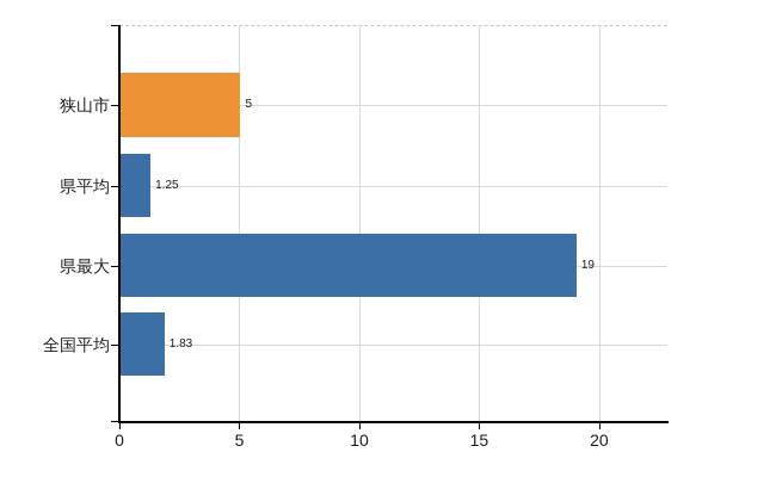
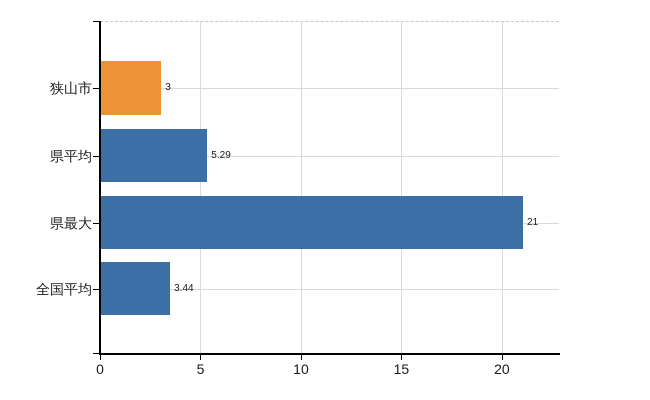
狭山市: 5 -> 3
県平均: 1.25 -> 5.29
県最大: 19 -> 21
全国平均: 1.83 -> 3.44
